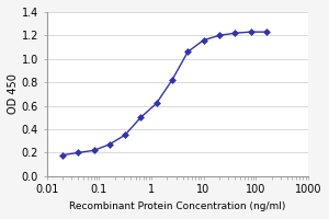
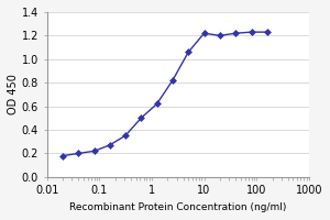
10: 1.16 -> 1.22
